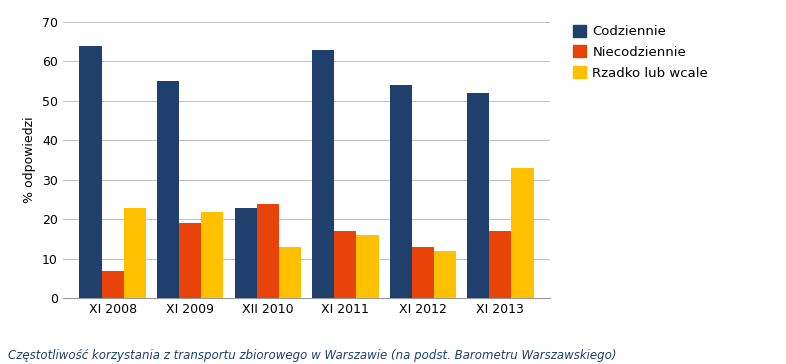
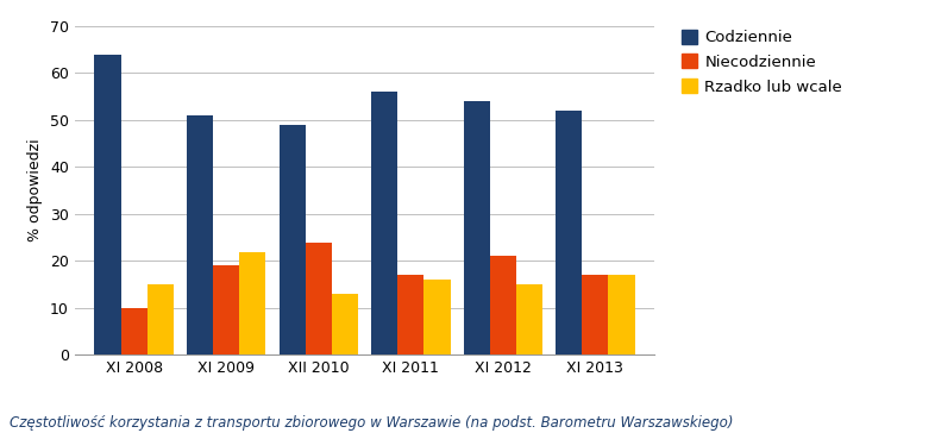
Niecodziennie/XI 2008: 7 -> 10
Rzadko lub wcale/XI 2008: 23 -> 15
Codziennie/XI 2009: 55 -> 51
Codziennie/XII 2010: 23 -> 49
Codziennie/XI 2011: 63 -> 56
Niecodziennie/XI 2012: 13 -> 21
Rzadko lub wcale/XI 2012: 12 -> 15
Rzadko lub wcale/XI 2013: 33 -> 17
